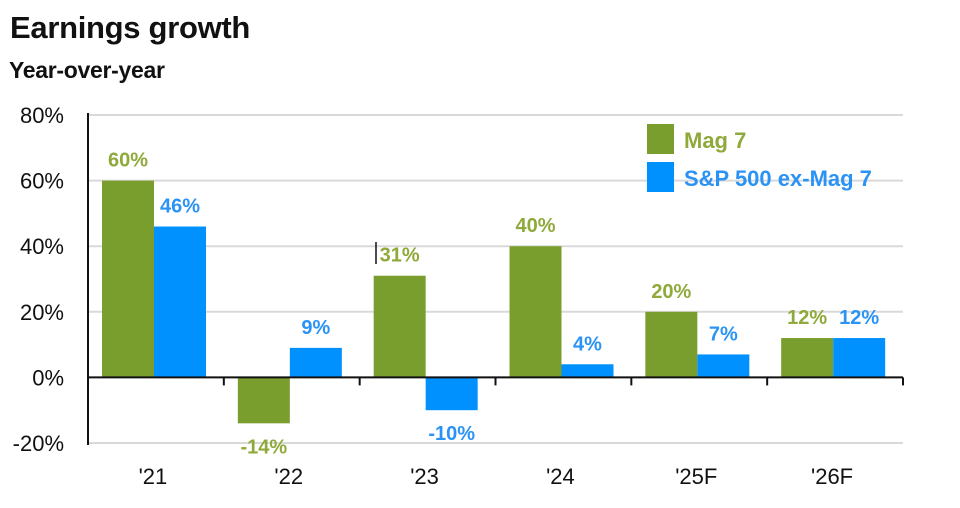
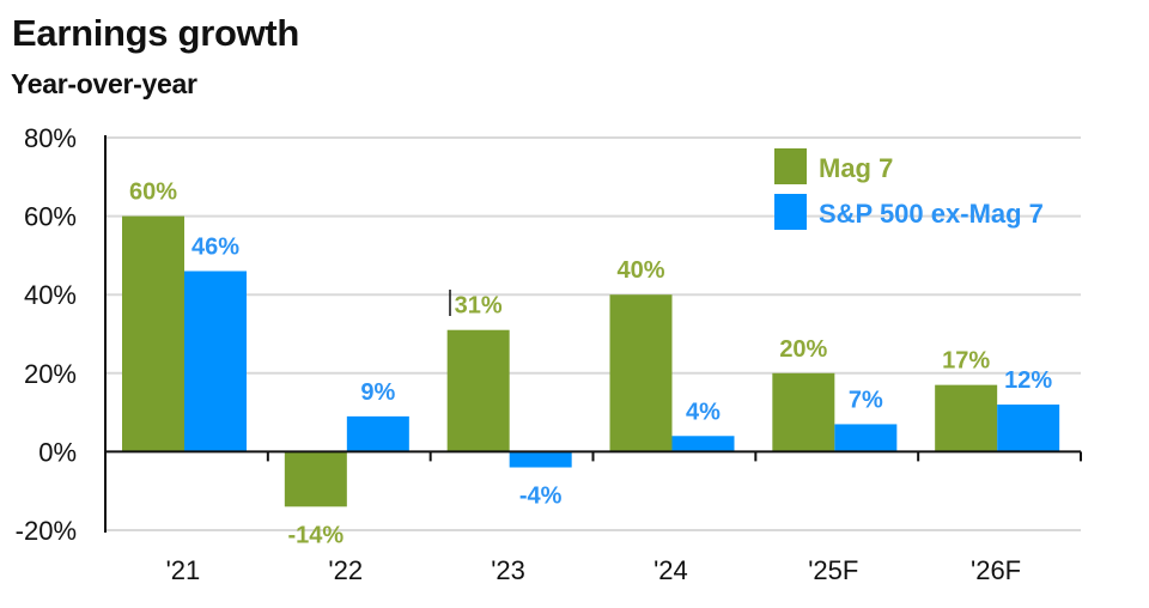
S&P 500 ex-Mag 7/'23: -10% -> -4%
Mag 7/'26F: 12% -> 17%
